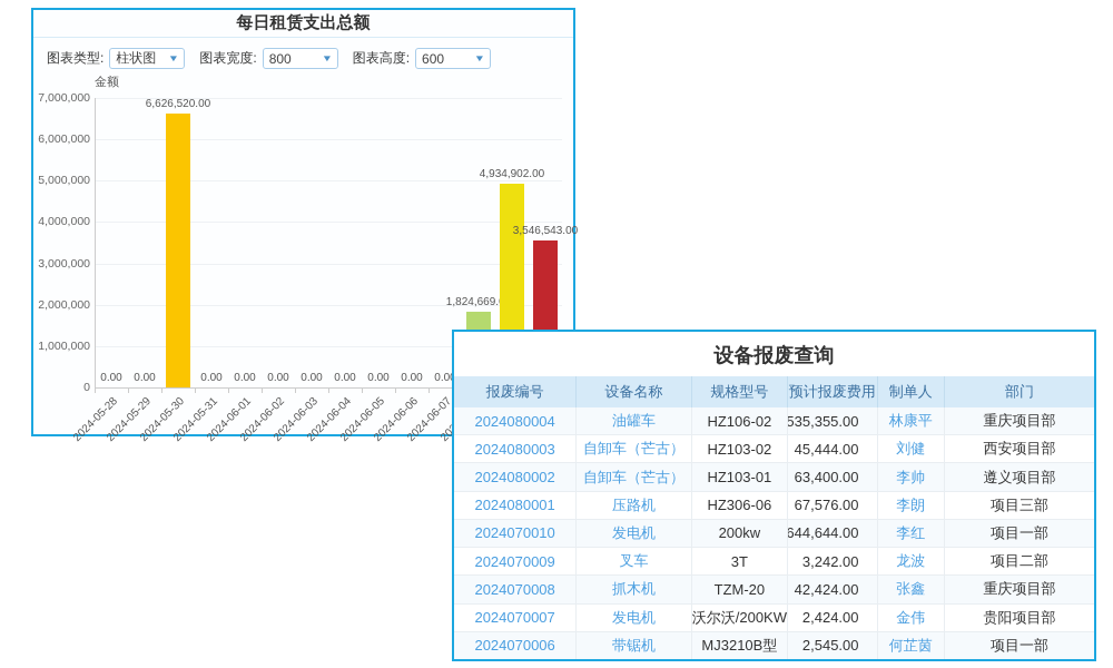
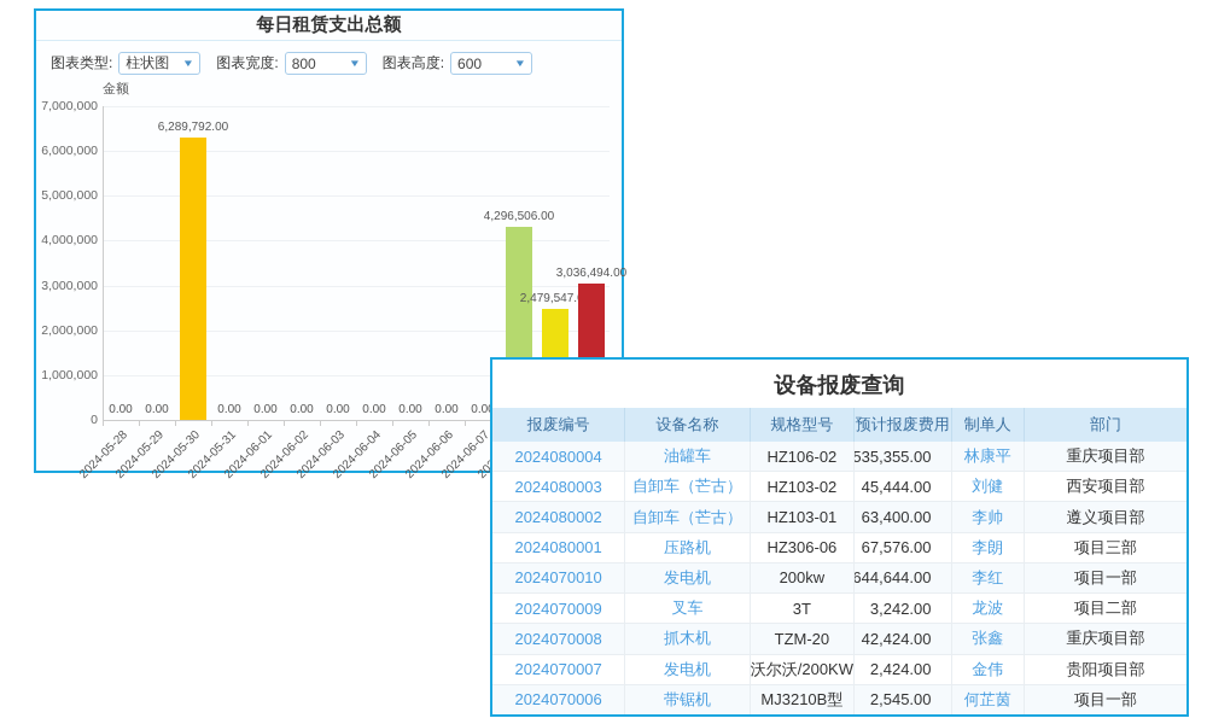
2024-05-30: 6,626,520.00 -> 6,289,792.00
2024-06-08: 1,824,669.00 -> 4,296,506.00
2024-06-09: 4,934,902.00 -> 2,479,547.00
2024-06-10: 3,546,543.00 -> 3,036,494.00
